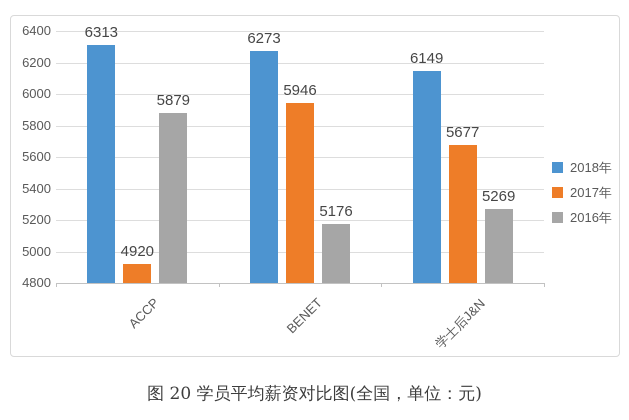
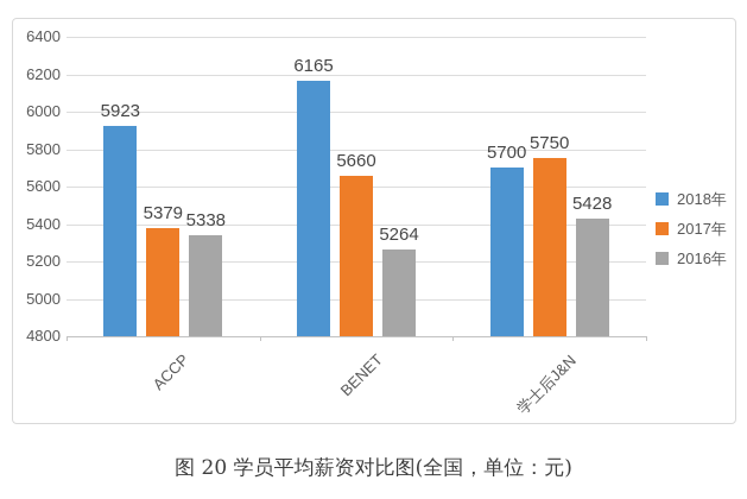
2018年/ACCP: 6313 -> 5923
2017年/ACCP: 4920 -> 5379
2016年/ACCP: 5879 -> 5338
2018年/BENET: 6273 -> 6165
2017年/BENET: 5946 -> 5660
2016年/BENET: 5176 -> 5264
2018年/学士后J&N: 6149 -> 5700
2017年/学士后J&N: 5677 -> 5750
2016年/学士后J&N: 5269 -> 5428
